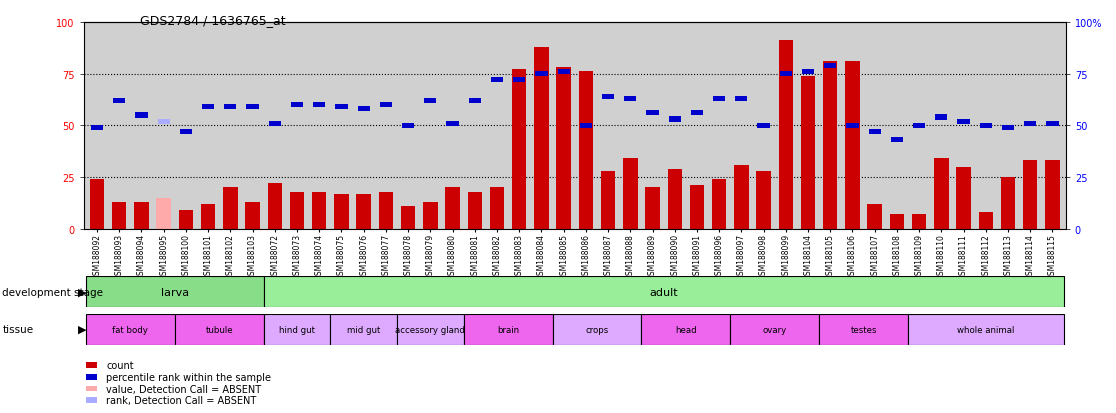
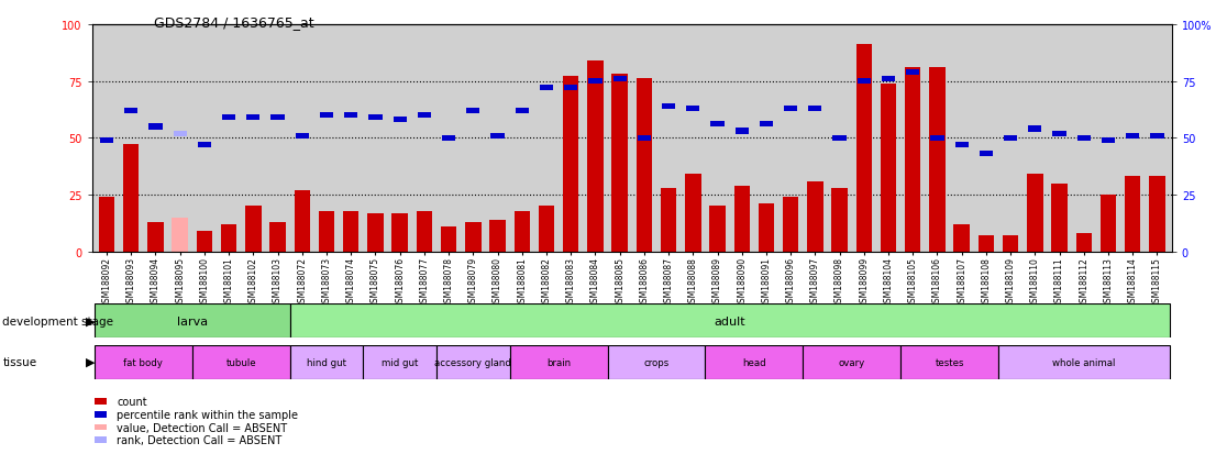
GSM188093: 13 -> 47
GSM188072: 22 -> 27
GSM188080: 20 -> 14
GSM188084: 88 -> 84
